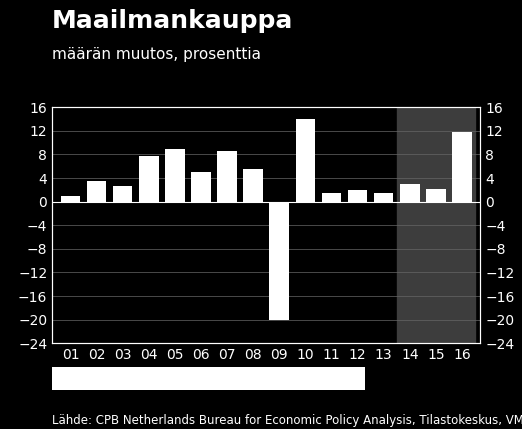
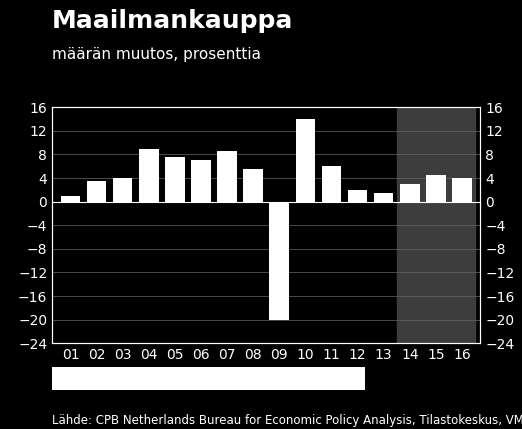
03: 2.6 -> 4.0
04: 7.8 -> 9.0
05: 9.0 -> 7.5
06: 5.0 -> 7.0
11: 1.4 -> 6.0
15: 2.2 -> 4.5
16: 11.8 -> 4.0
